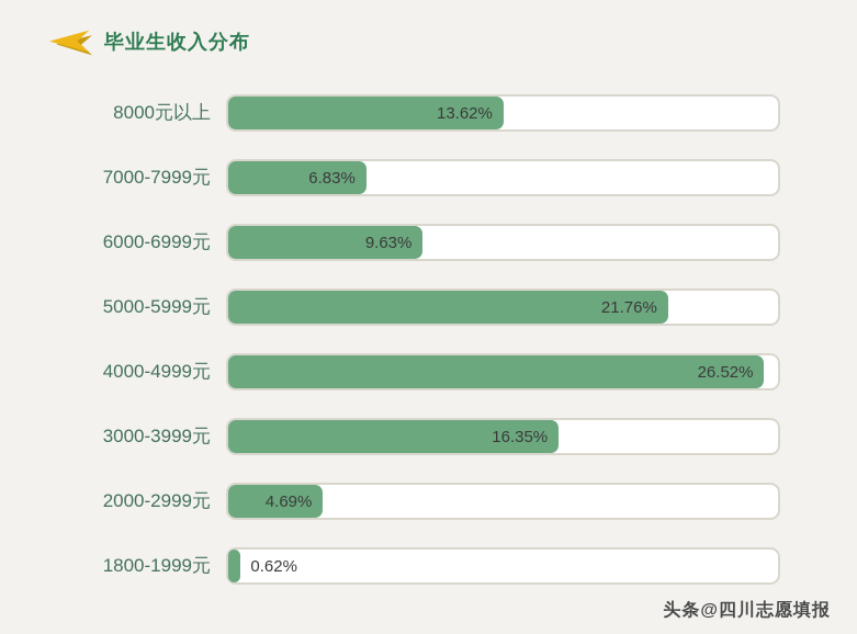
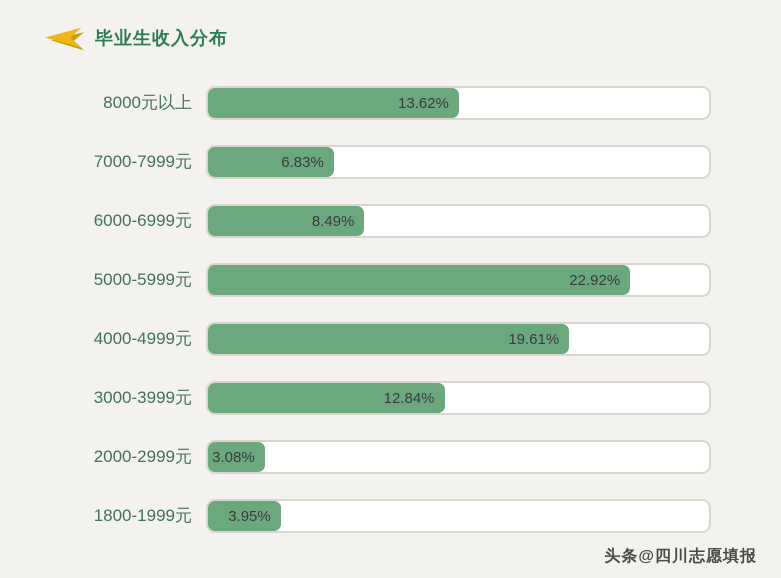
6000-6999元: 9.63% -> 8.49%
5000-5999元: 21.76% -> 22.92%
4000-4999元: 26.52% -> 19.61%
3000-3999元: 16.35% -> 12.84%
2000-2999元: 4.69% -> 3.08%
1800-1999元: 0.62% -> 3.95%
